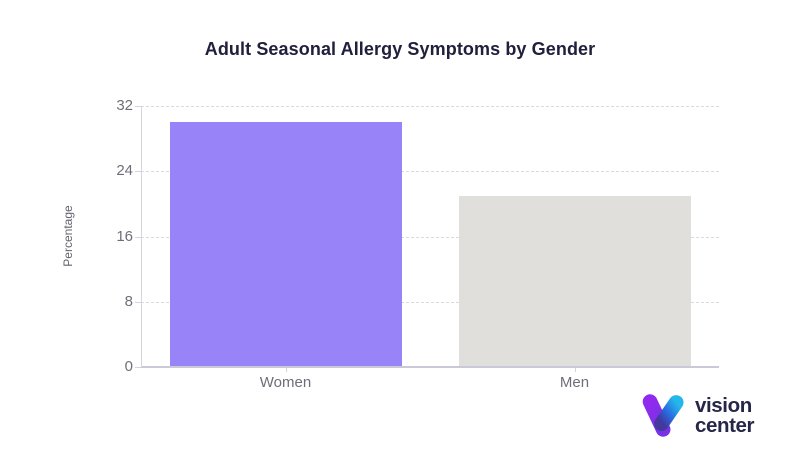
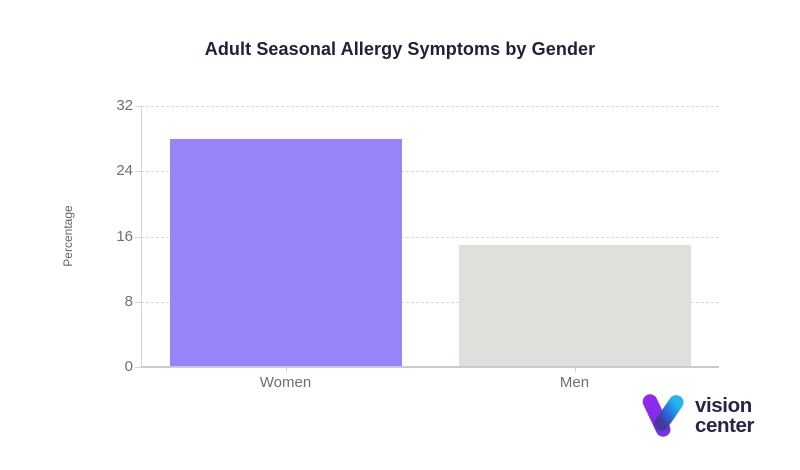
Women: 30 -> 28
Men: 21 -> 15
